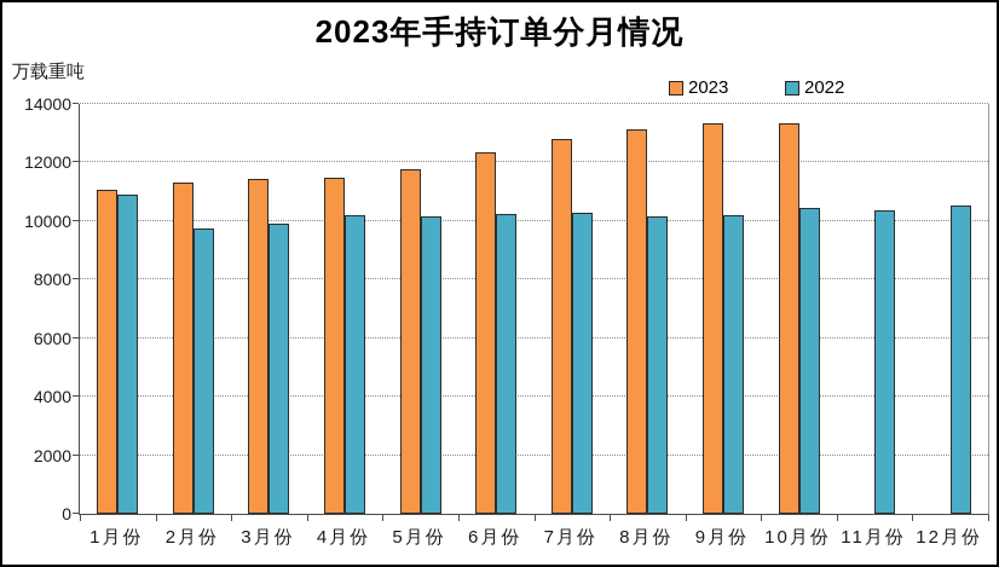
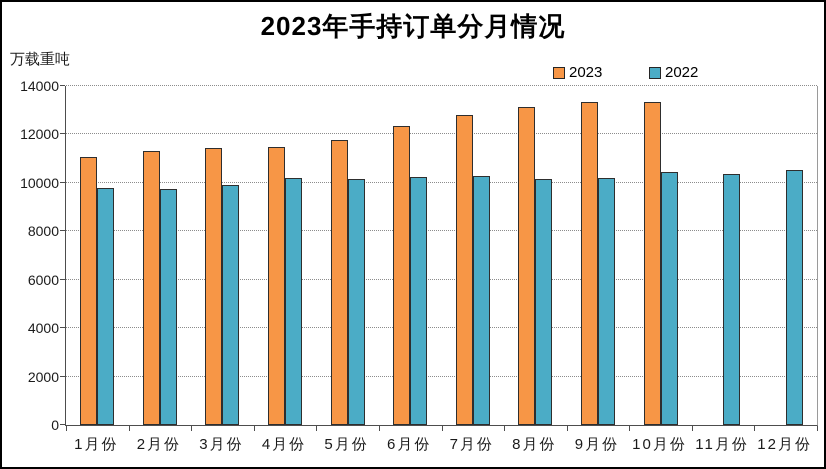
2022/1月份: 10900 -> 9800
